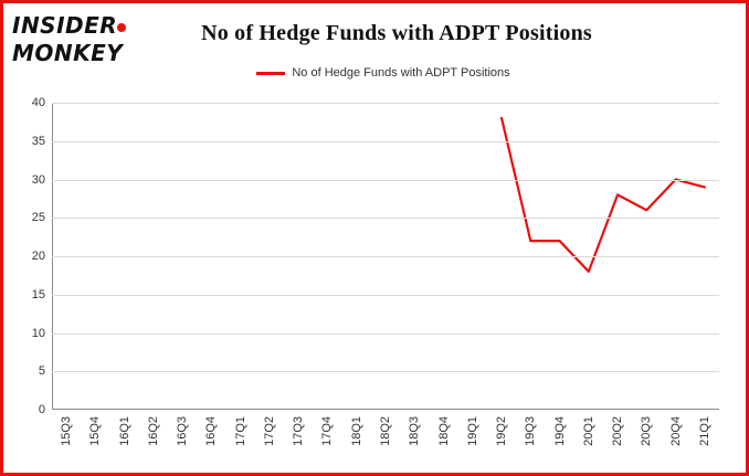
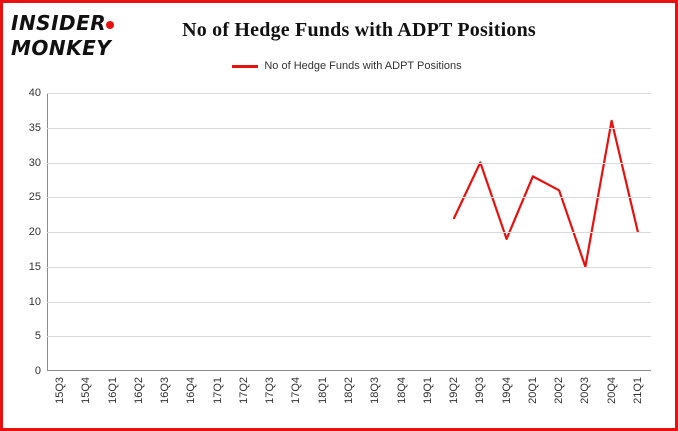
19Q2: 38 -> 22
19Q3: 22 -> 30
19Q4: 22 -> 19
20Q1: 18 -> 28
20Q2: 28 -> 26
20Q3: 26 -> 15
20Q4: 30 -> 36
21Q1: 29 -> 20
